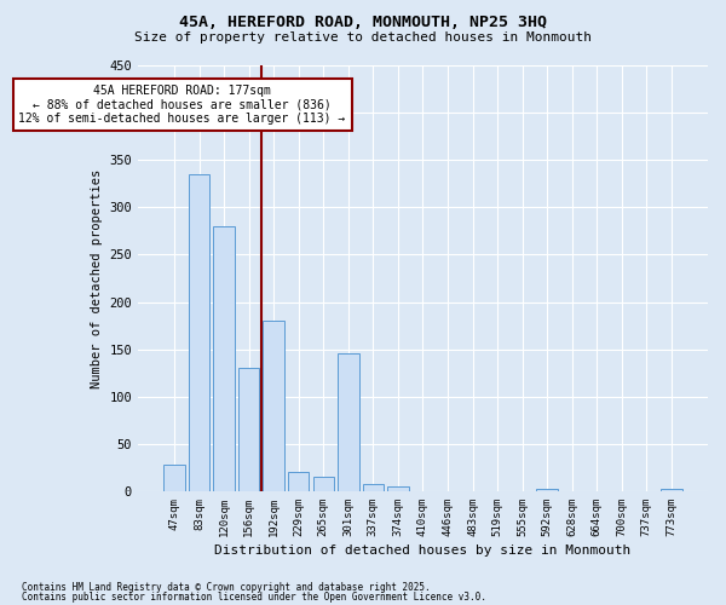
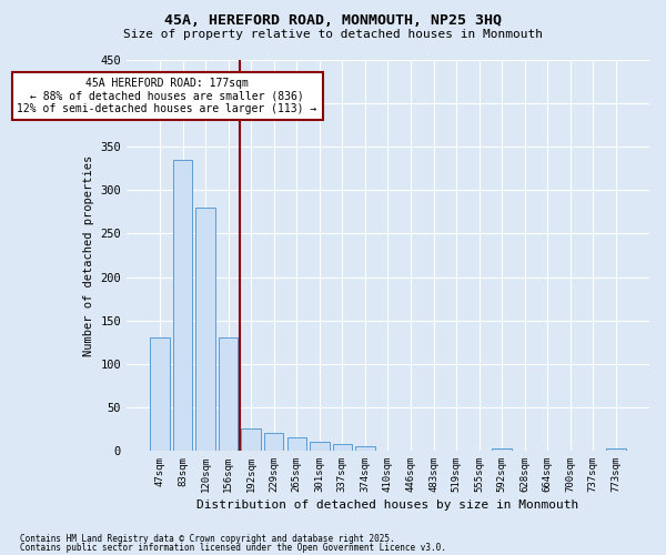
47sqm: 28 -> 130
192sqm: 180 -> 25
301sqm: 146 -> 10
